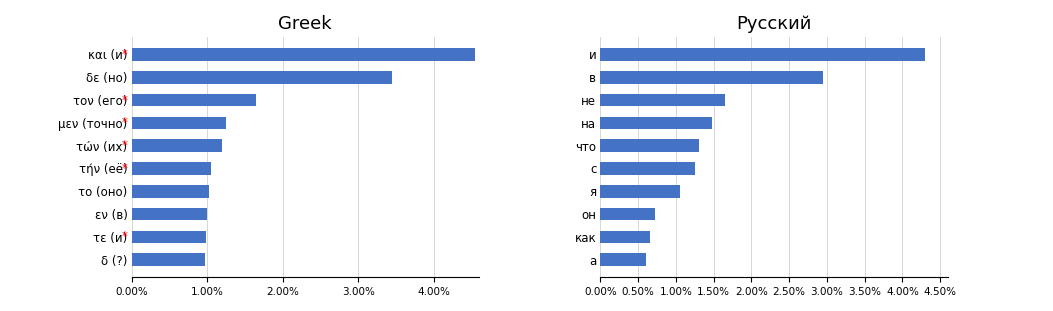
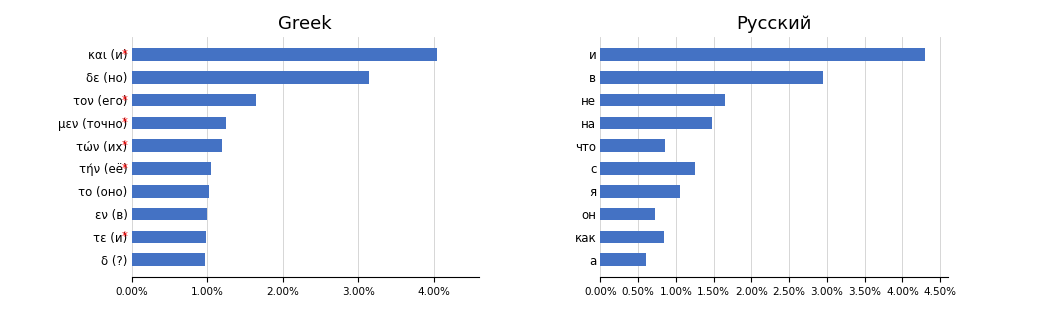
Greek/και (и): 4.55% -> 4.04%
Greek/δε (но): 3.45% -> 3.14%
Русский/что: 1.30% -> 0.86%
Русский/как: 0.65% -> 0.84%
